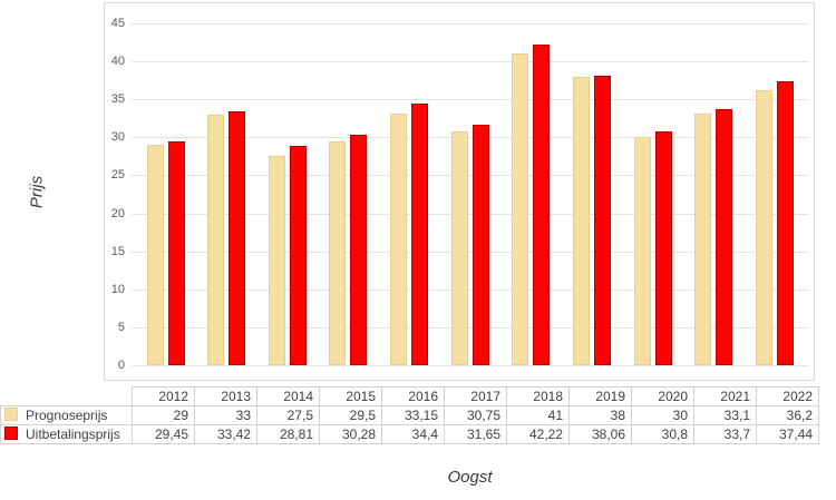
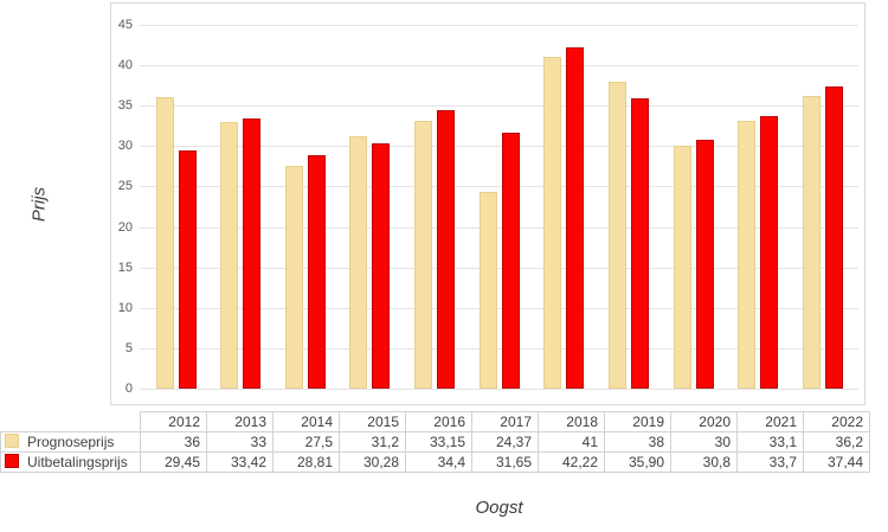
Prognoseprijs/2012: 29 -> 36
Prognoseprijs/2015: 29,5 -> 31,2
Prognoseprijs/2017: 30,75 -> 24,37
Uitbetalingsprijs/2019: 38,06 -> 35,90
